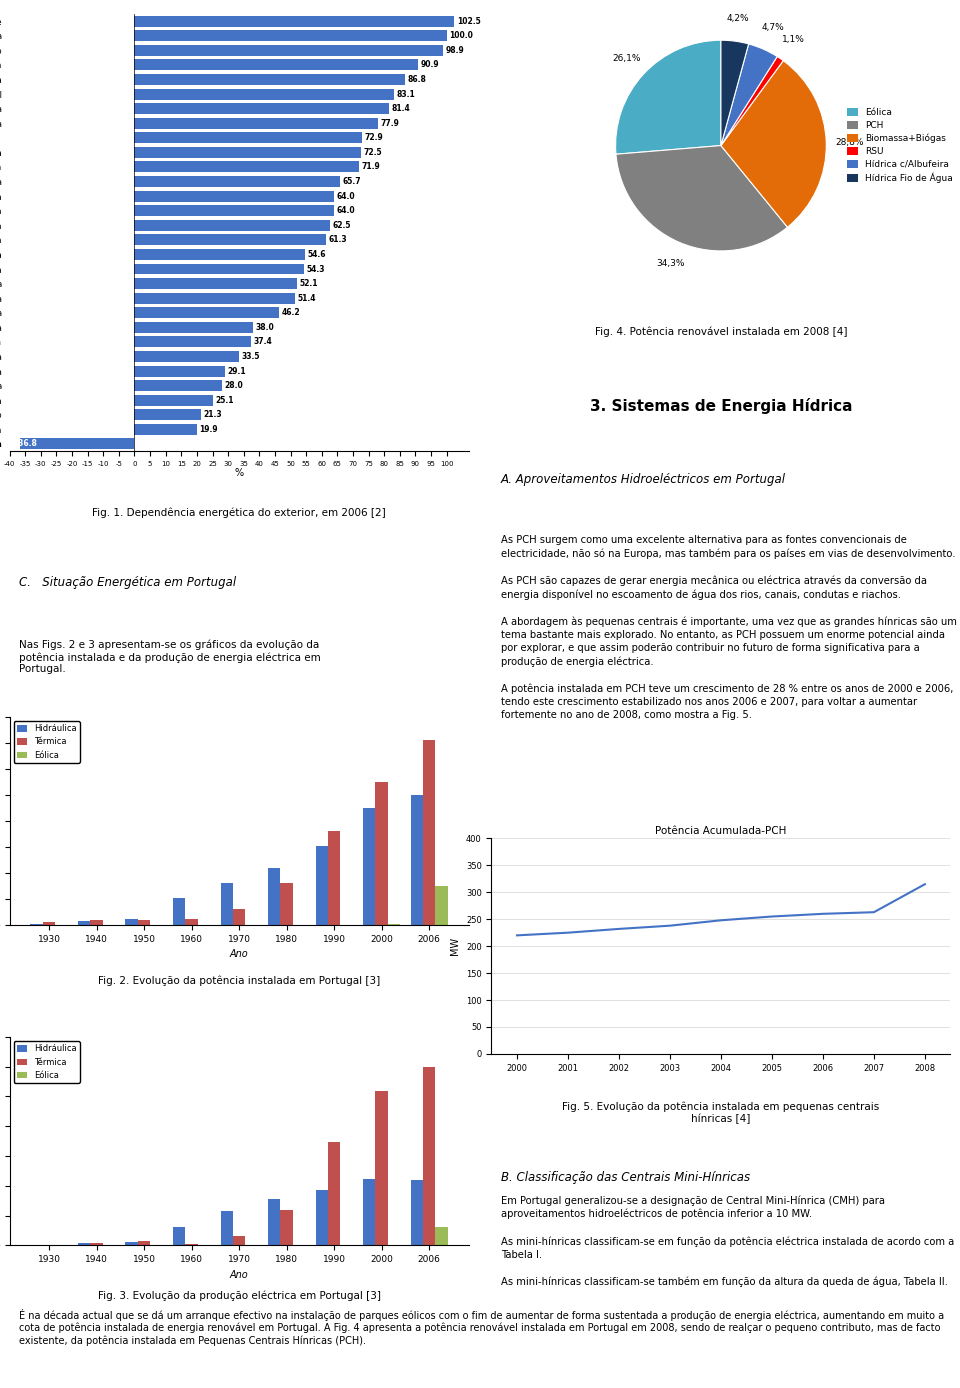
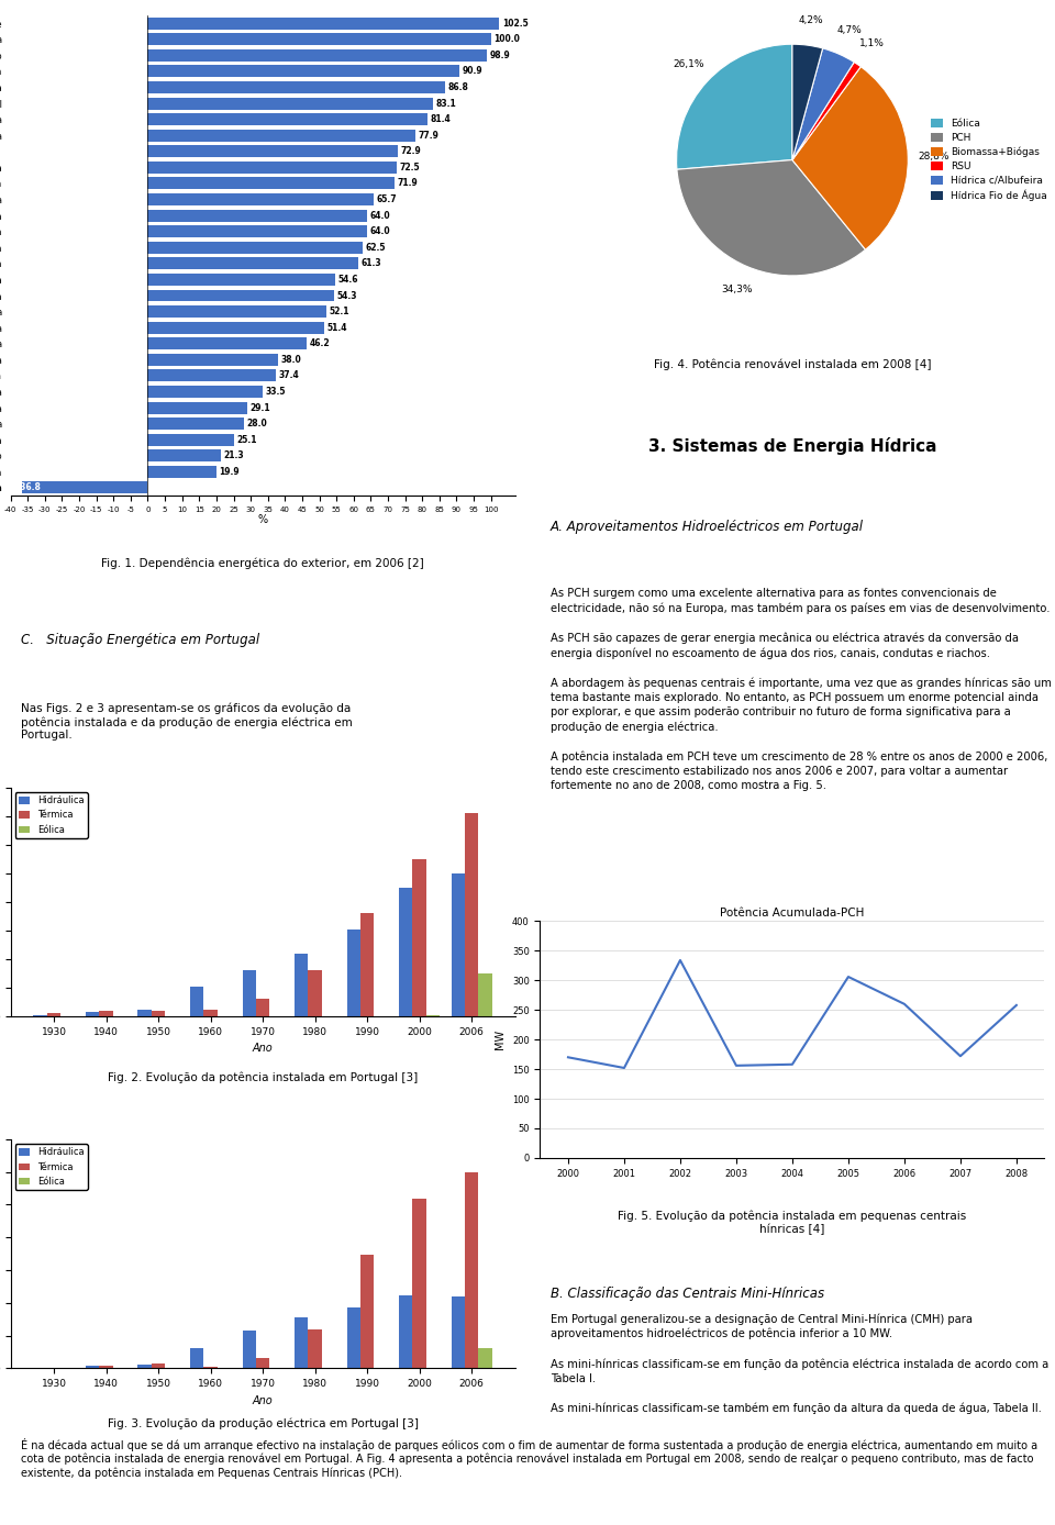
Potência Acumulada-PCH/2000: 220 -> 170
Potência Acumulada-PCH/2001: 225 -> 152
Potência Acumulada-PCH/2002: 232 -> 334
Potência Acumulada-PCH/2003: 238 -> 156
Potência Acumulada-PCH/2004: 248 -> 158
Potência Acumulada-PCH/2005: 255 -> 306
Potência Acumulada-PCH/2007: 263 -> 172
Potência Acumulada-PCH/2008: 315 -> 258
